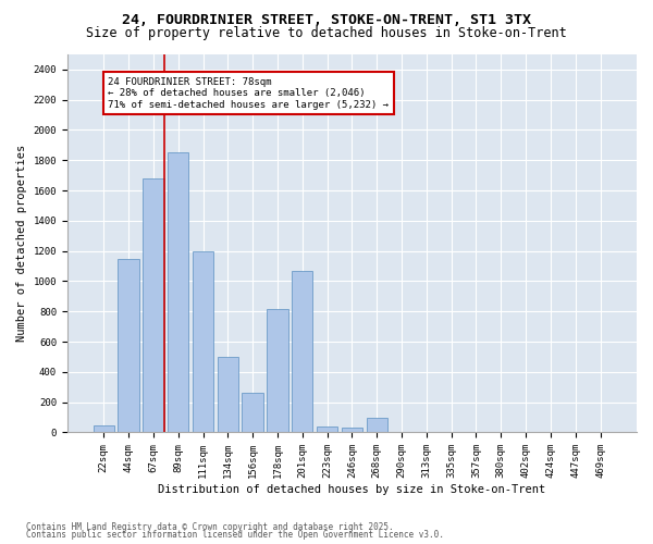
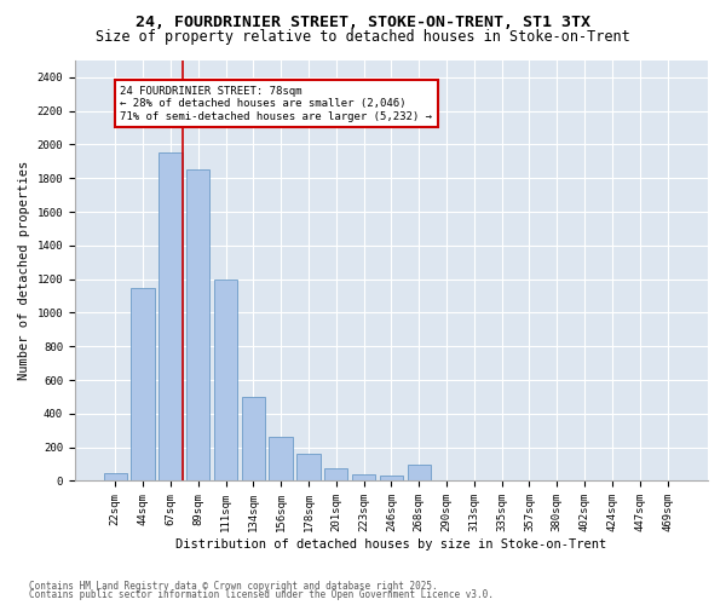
67sqm: 1680 -> 1950
178sqm: 820 -> 160
201sqm: 1070 -> 80
